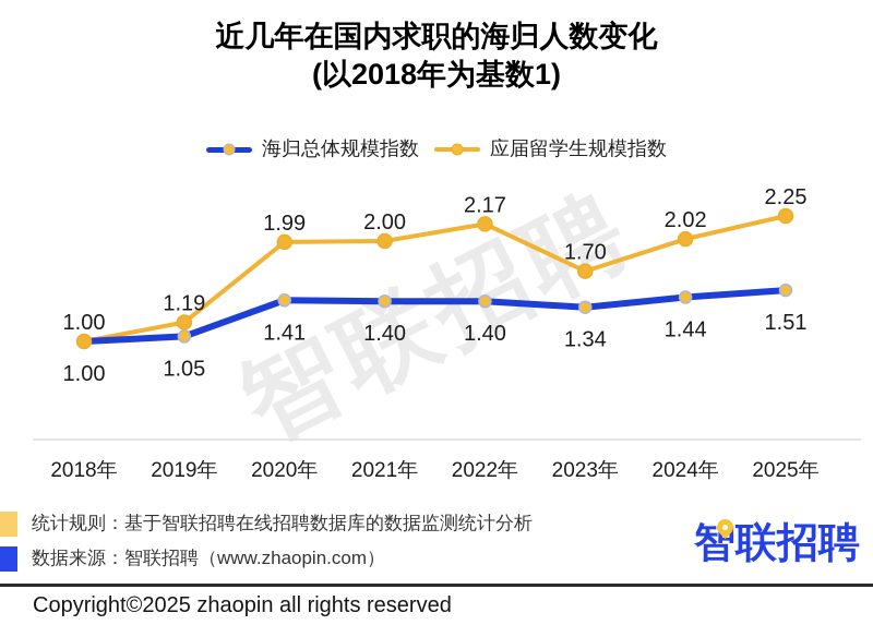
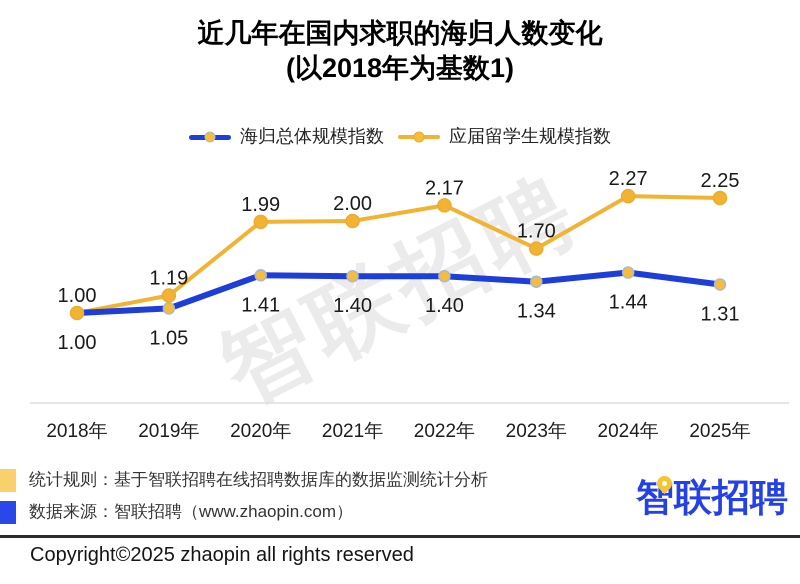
应届留学生规模指数/2024年: 2.02 -> 2.27
海归总体规模指数/2025年: 1.51 -> 1.31
